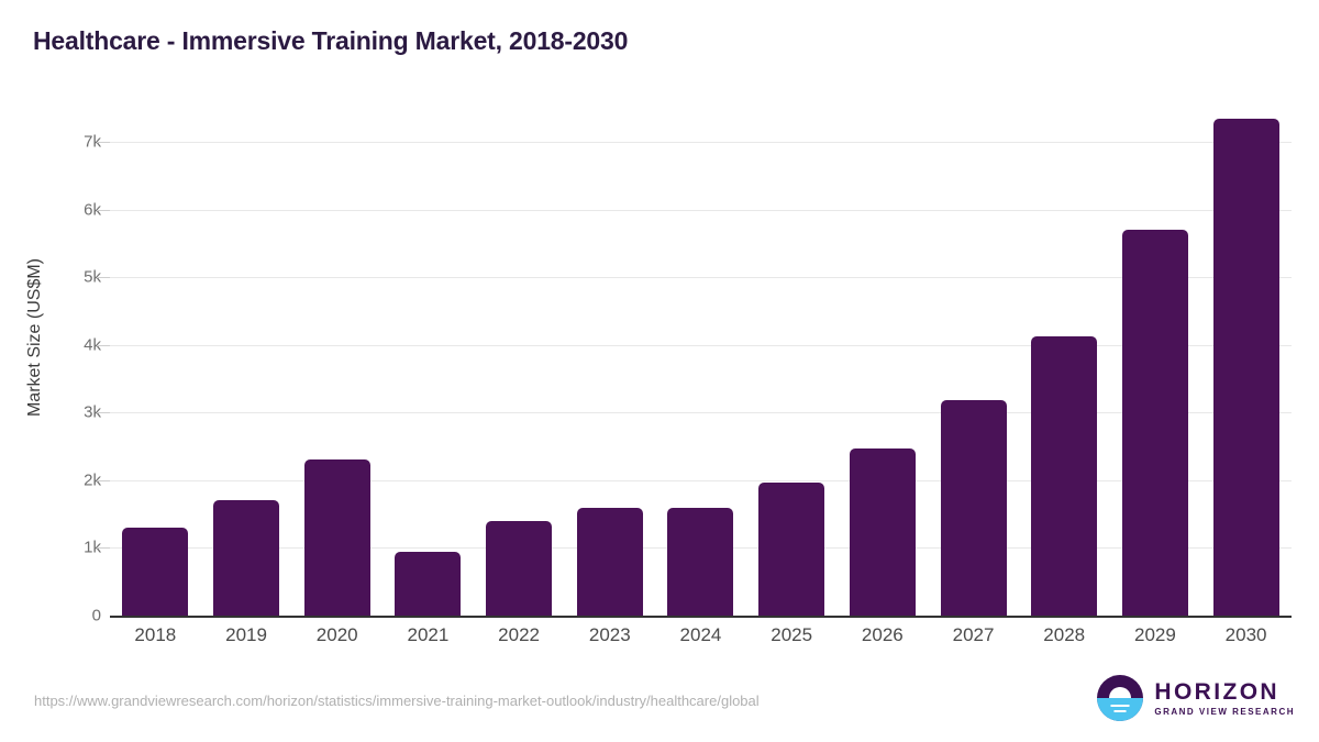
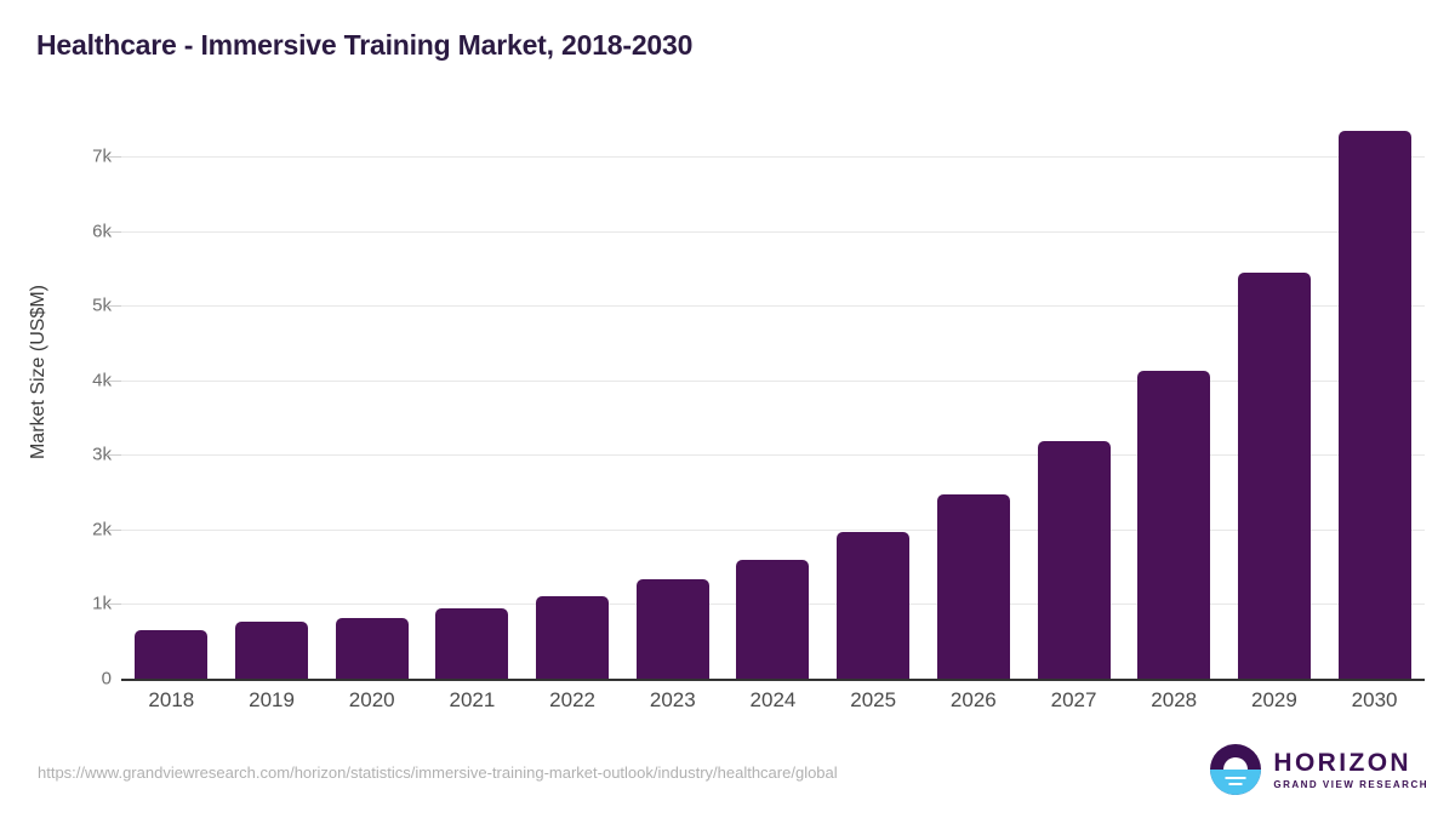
2018: 1.3k -> 0.6k
2019: 1.7k -> 0.8k
2020: 2.3k -> 0.8k
2022: 1.4k -> 1.1k
2023: 1.6k -> 1.3k
2029: 5.7k -> 5.4k
